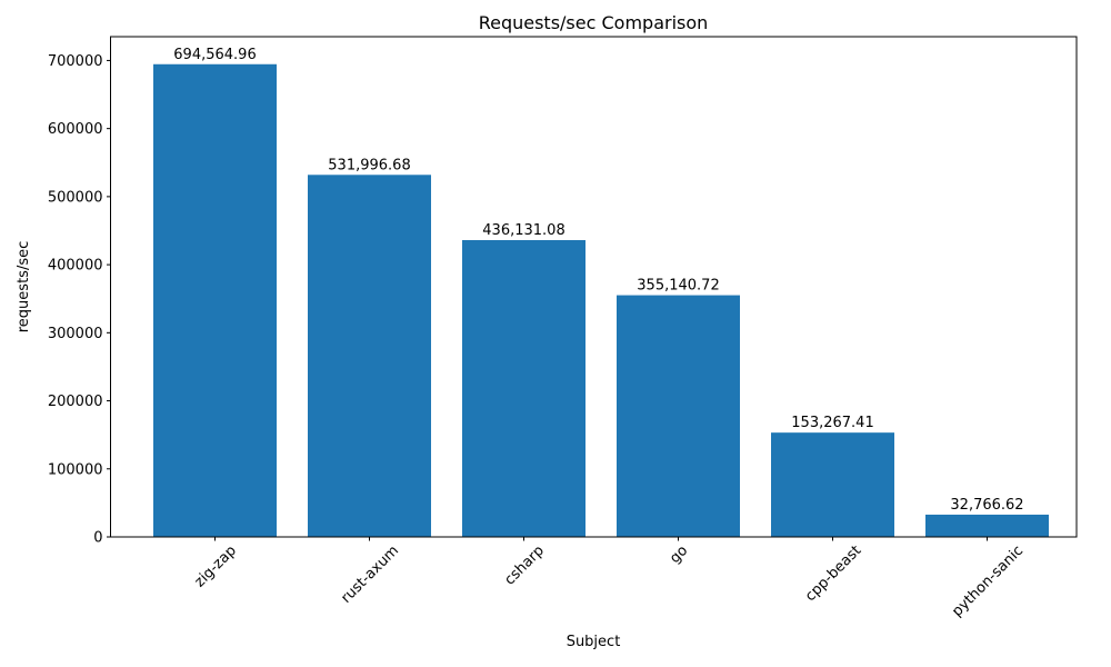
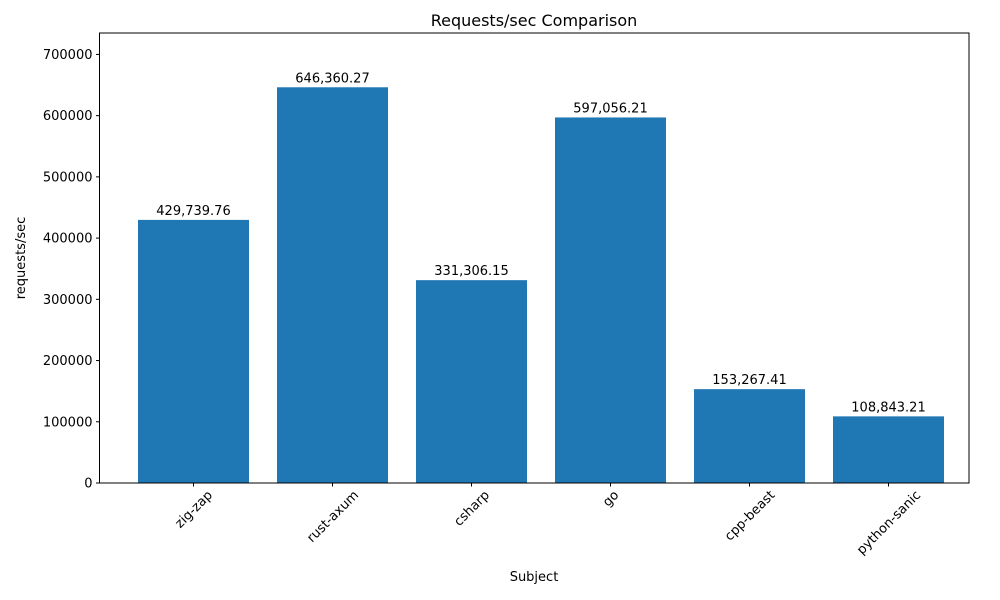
zig-zap: 694,564.96 -> 429,739.76
rust-axum: 531,996.68 -> 646,360.27
csharp: 436,131.08 -> 331,306.15
go: 355,140.72 -> 597,056.21
python-sanic: 32,766.62 -> 108,843.21
